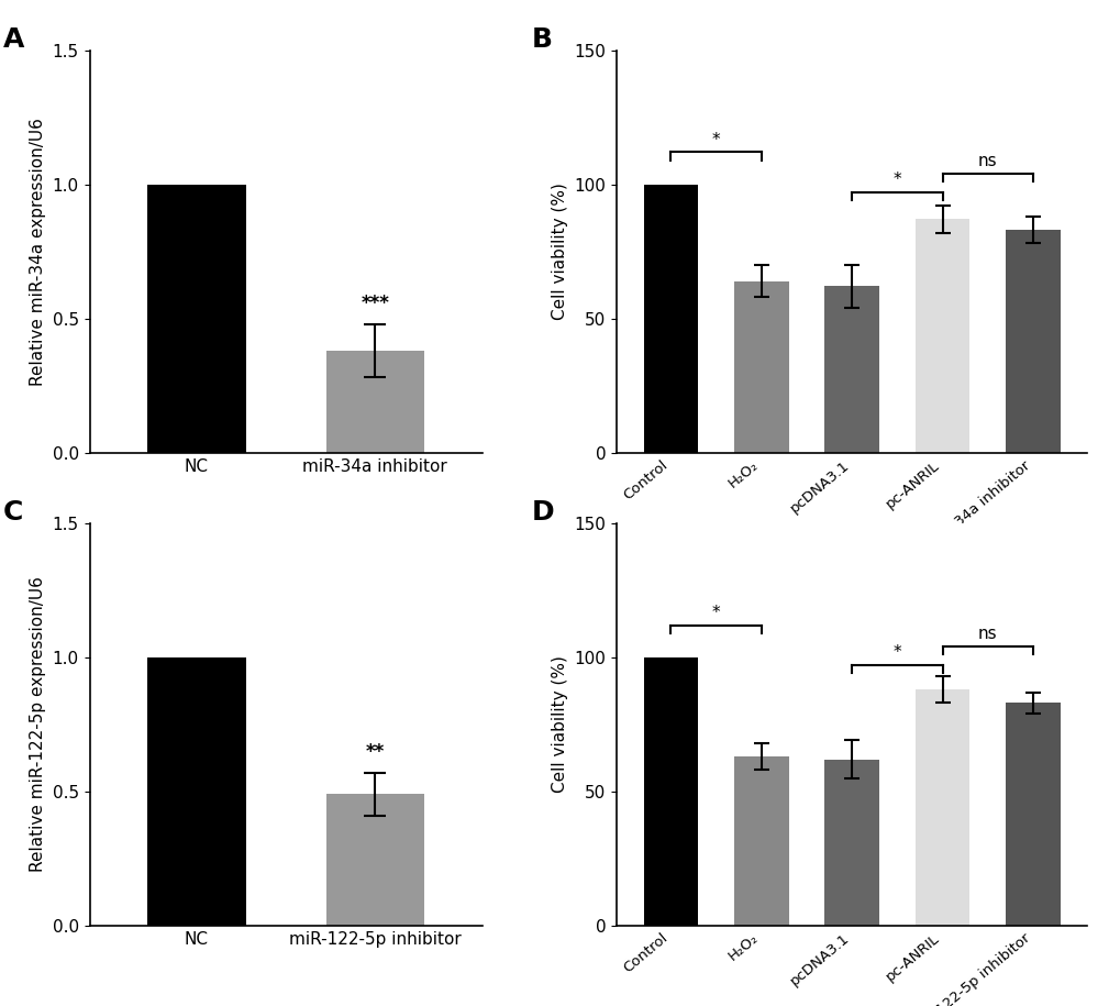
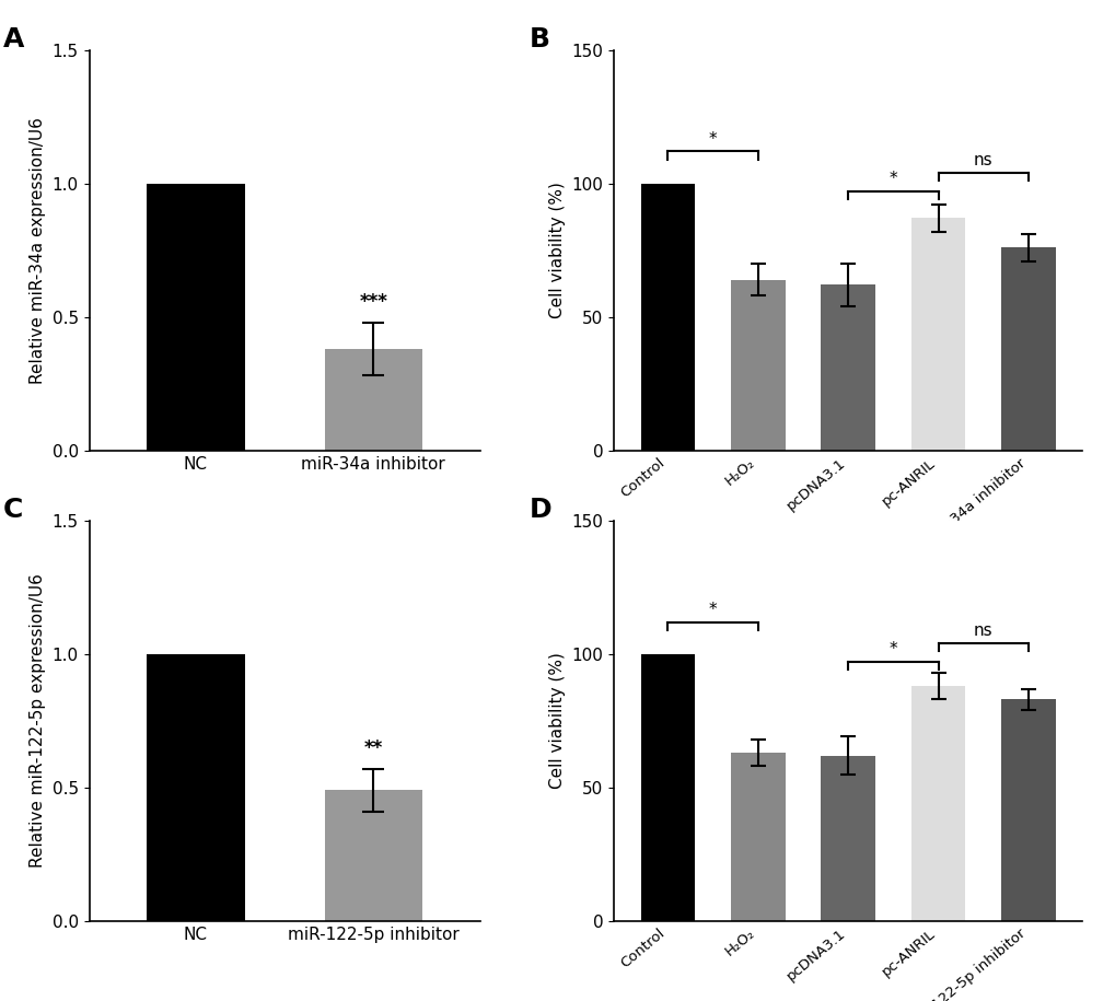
pc-ANRIL+miR-34a inhibitor: 83 -> 76
